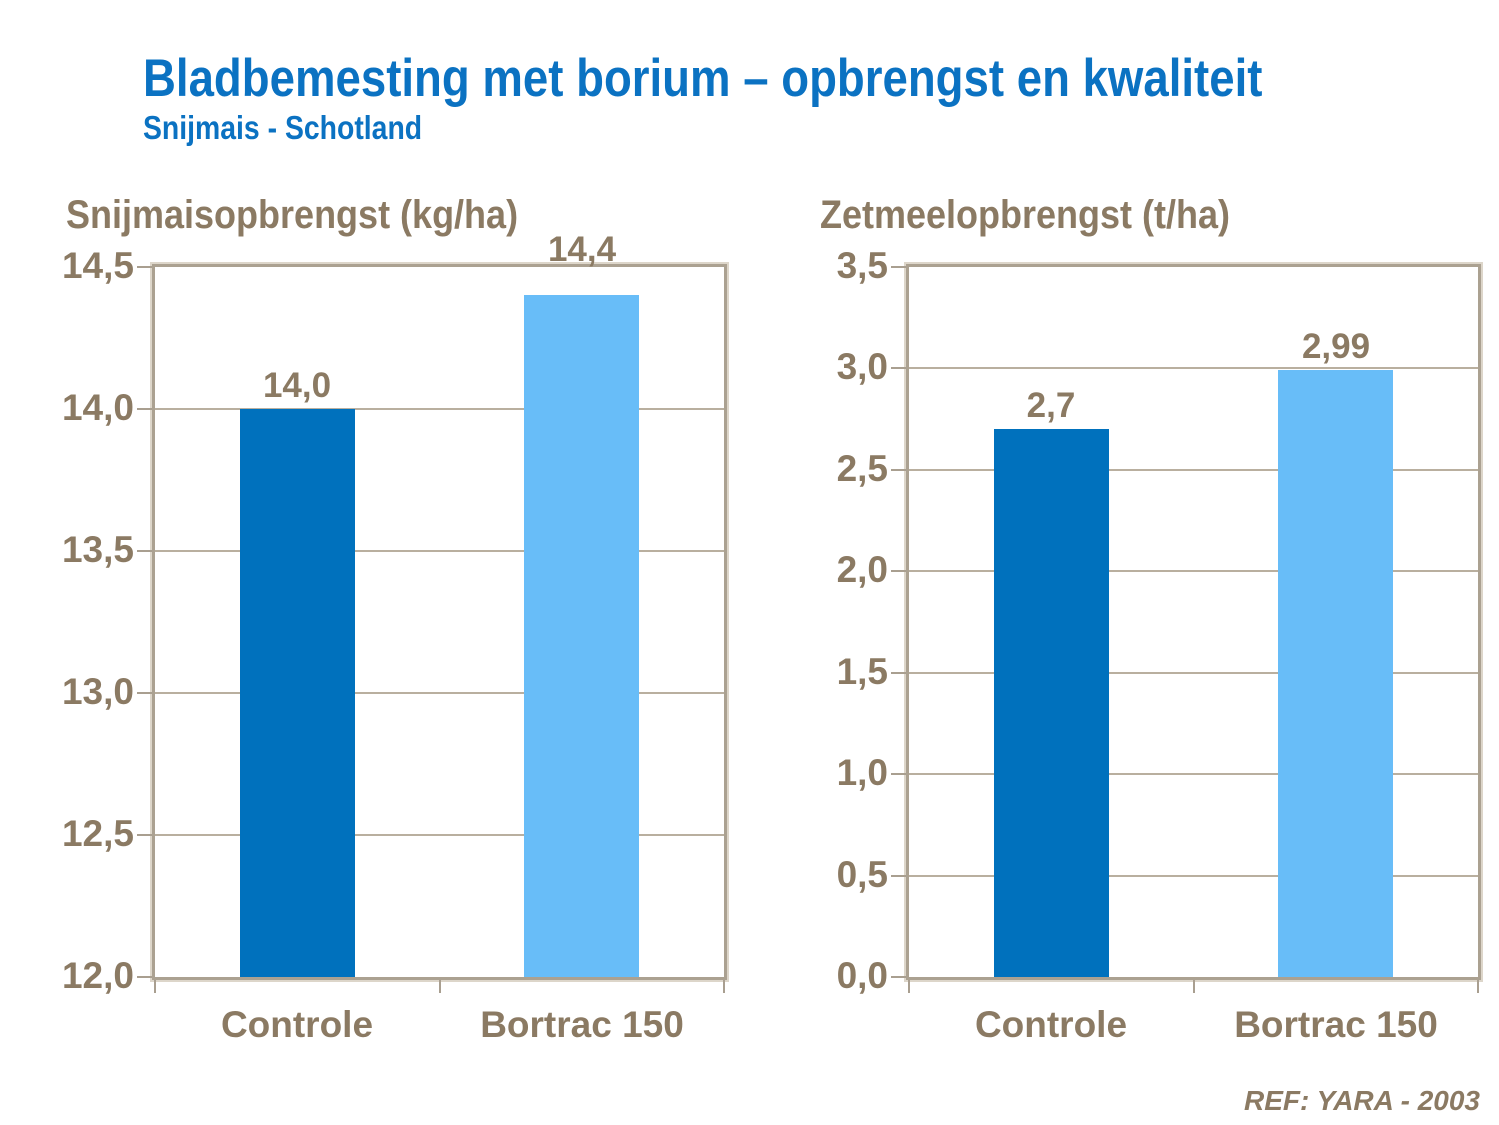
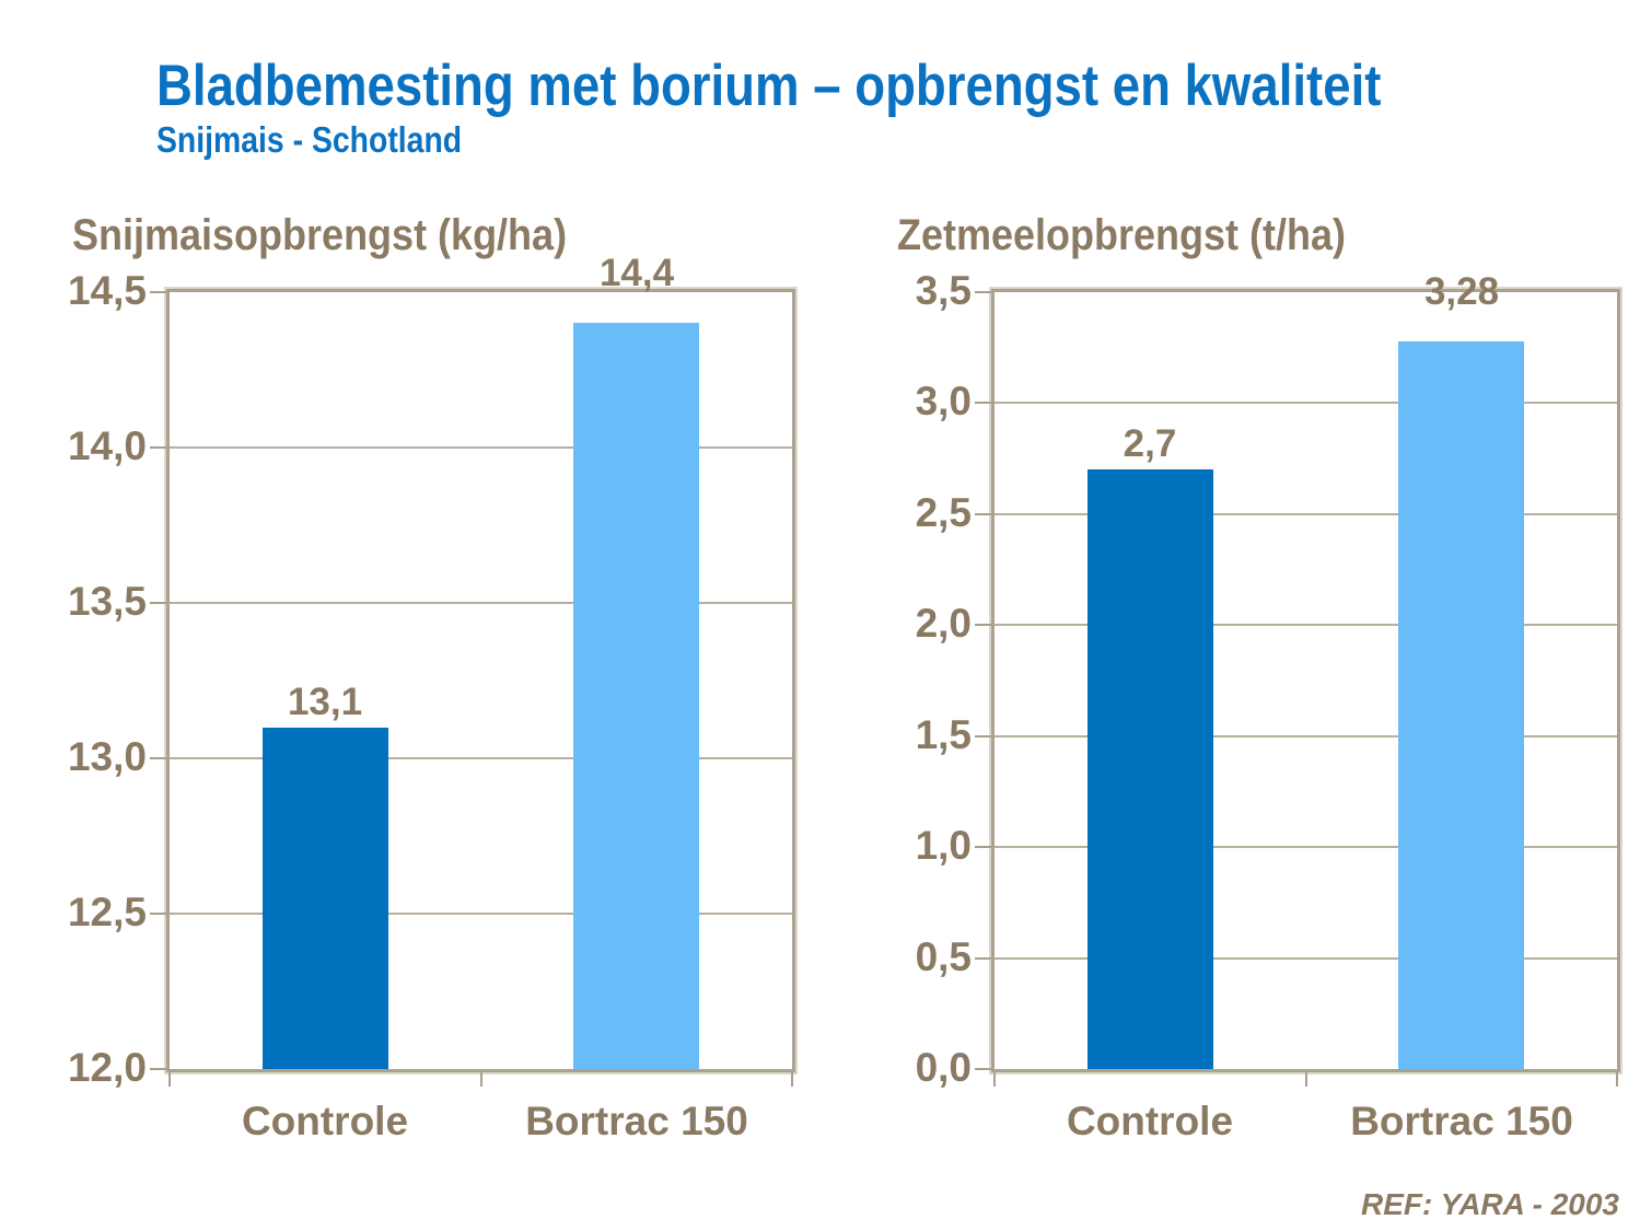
Snijmaisopbrengst (kg/ha)/Controle: 14,0 -> 13,1
Zetmeelopbrengst (t/ha)/Bortrac 150: 2,99 -> 3,28
